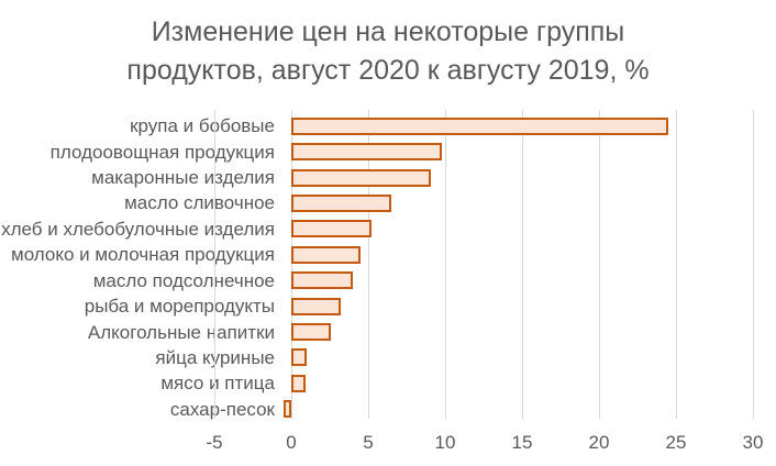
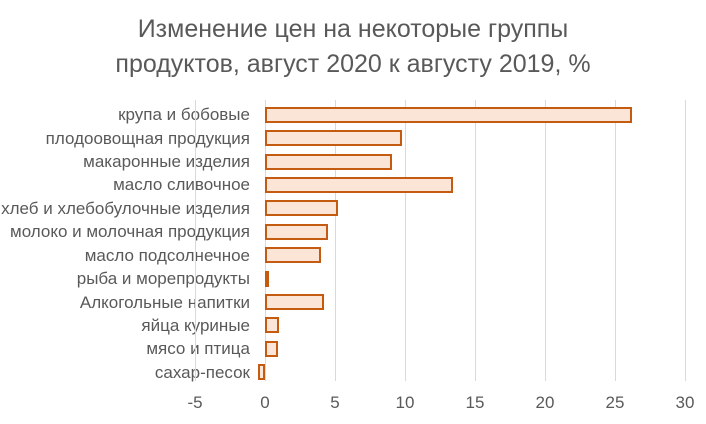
крупа и бобовые: 24.5 -> 26.2
масло сливочное: 6.5 -> 13.4
рыба и морепродукты: 3.2 -> 0.2
Алкогольные напитки: 2.6 -> 4.2
